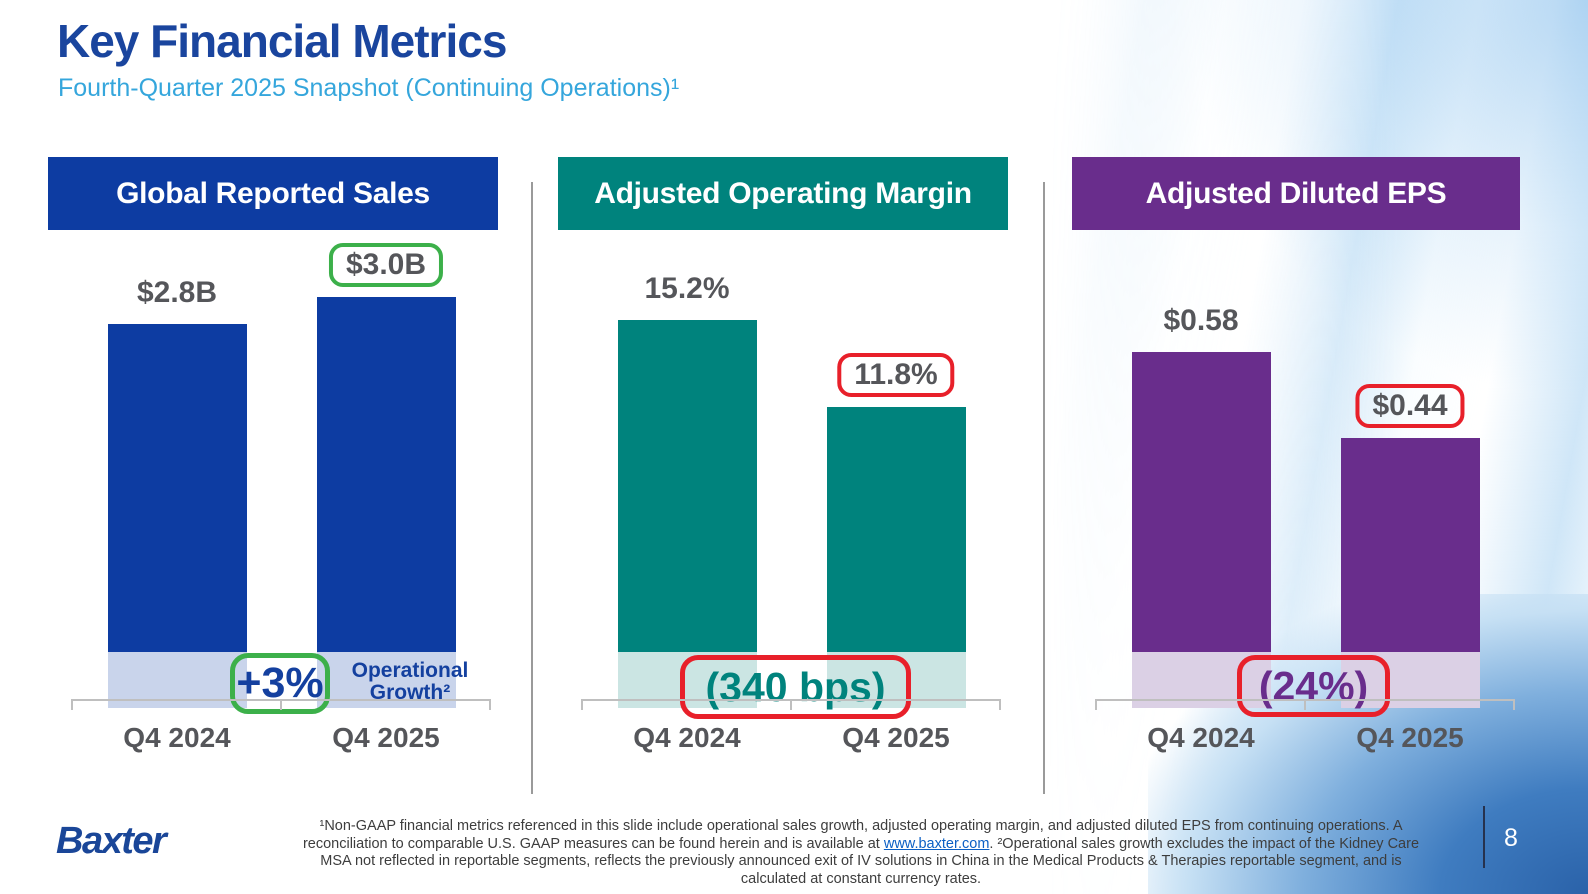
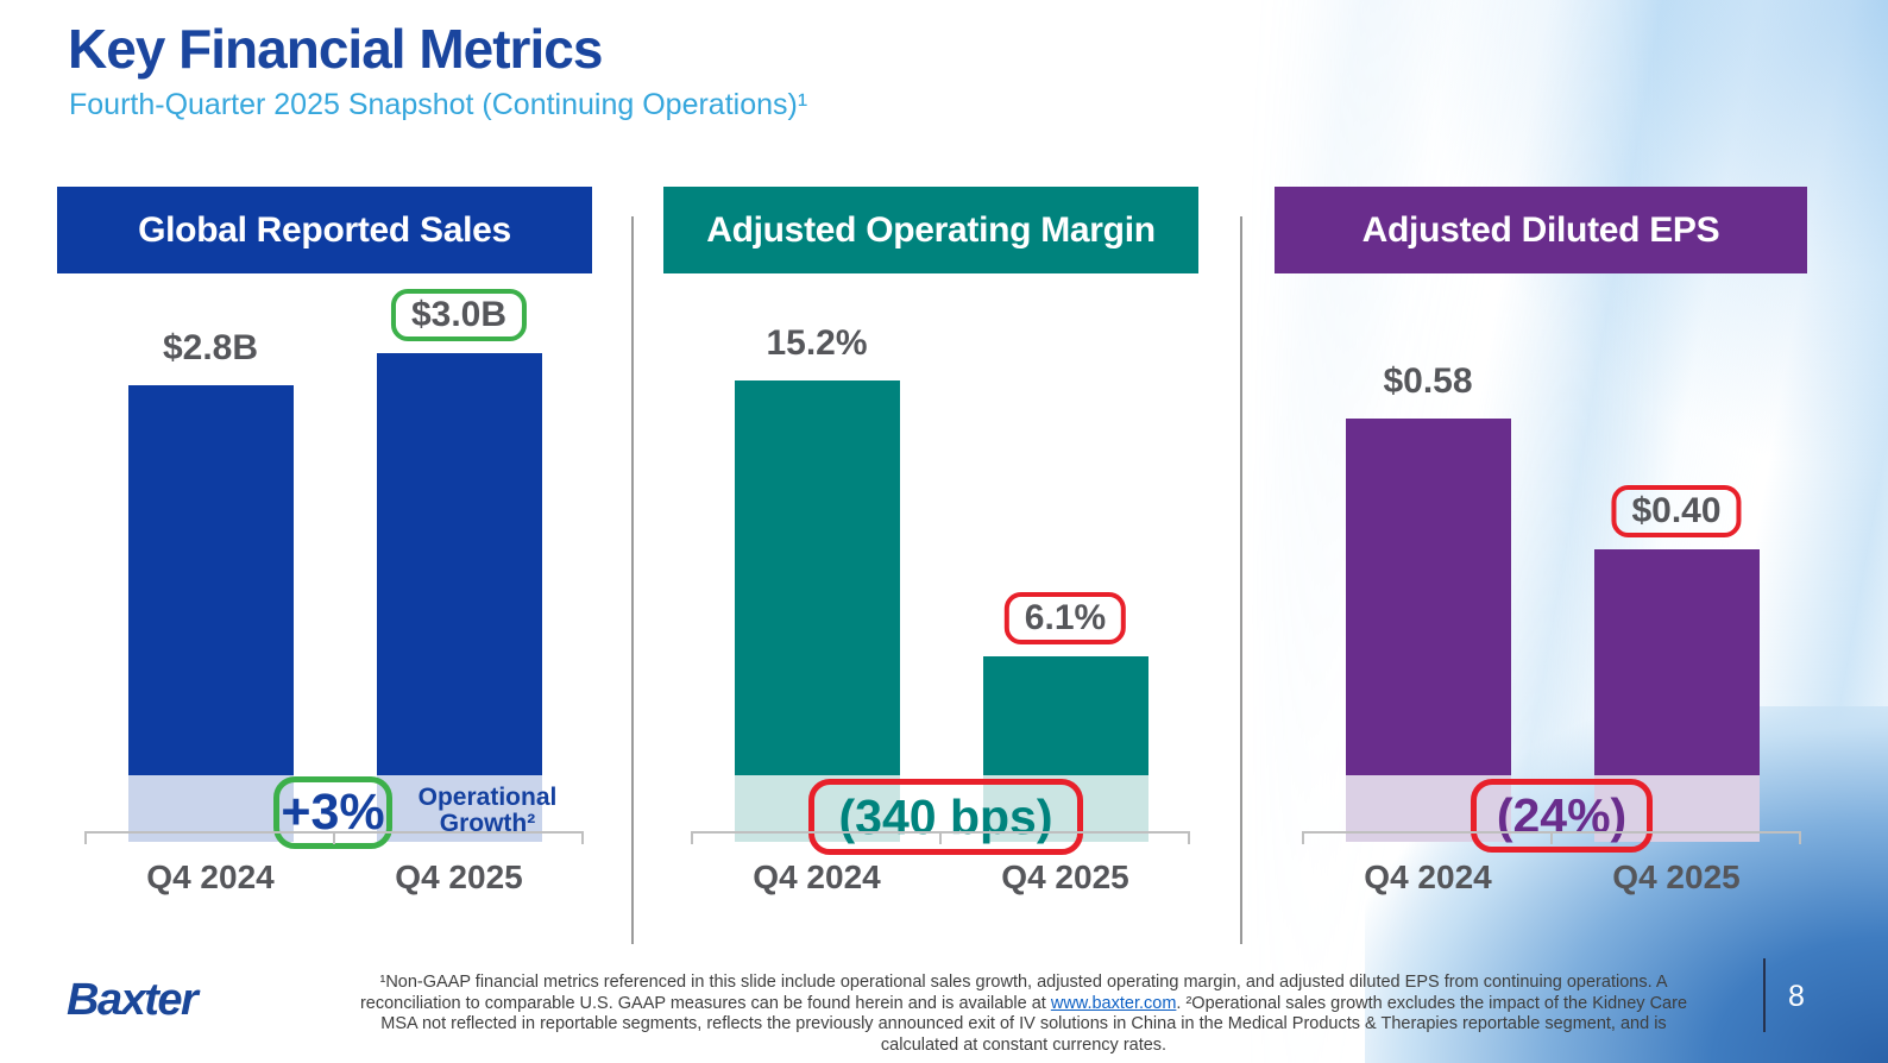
Adjusted Operating Margin/Q4 2025: 11.8% -> 6.1%
Adjusted Diluted EPS/Q4 2025: $0.44 -> $0.40
